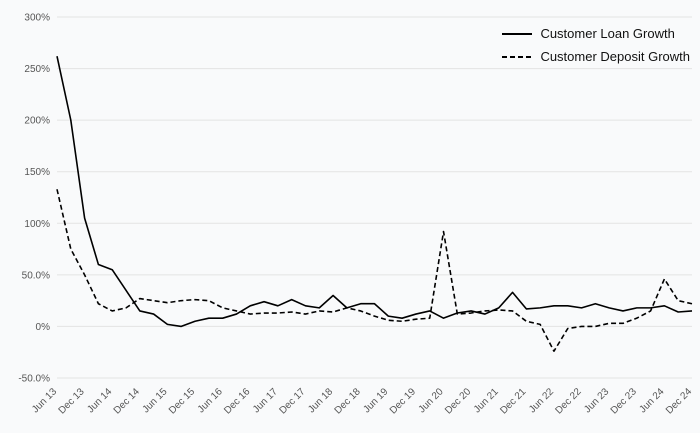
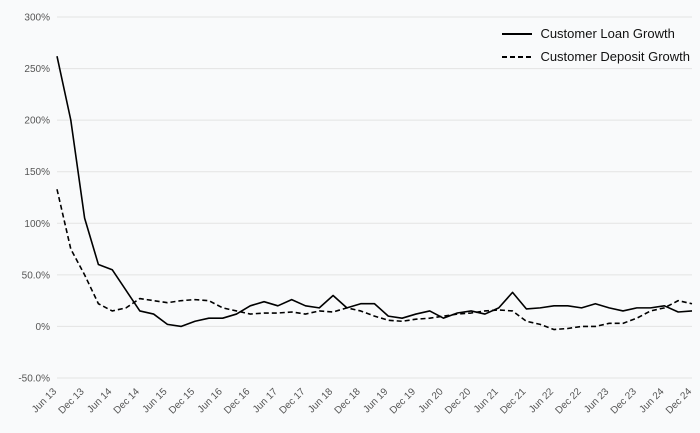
Customer Deposit Growth/Jun 20: 92% -> 10%
Customer Deposit Growth/Jun 22: -24% -> -3%
Customer Deposit Growth/Jun 24: 46% -> 18%
